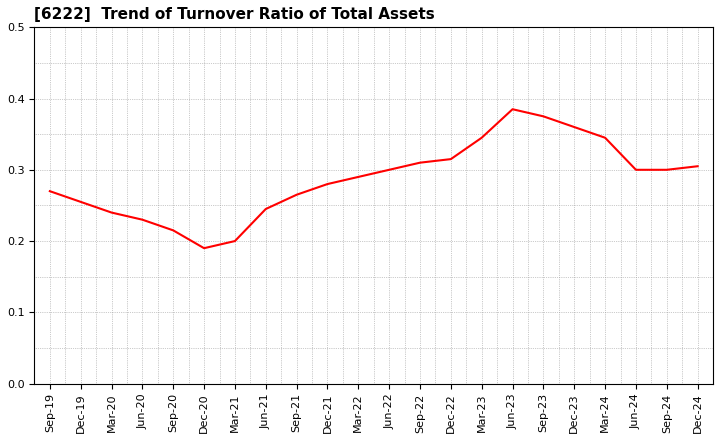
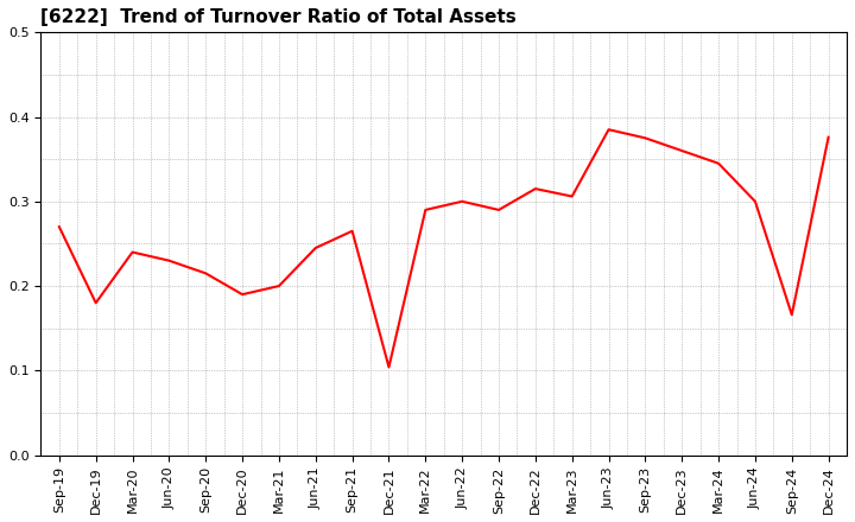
Dec-19: 0.255 -> 0.180
Dec-21: 0.280 -> 0.104
Sep-22: 0.310 -> 0.290
Mar-23: 0.345 -> 0.306
Sep-24: 0.300 -> 0.166
Dec-24: 0.305 -> 0.376
